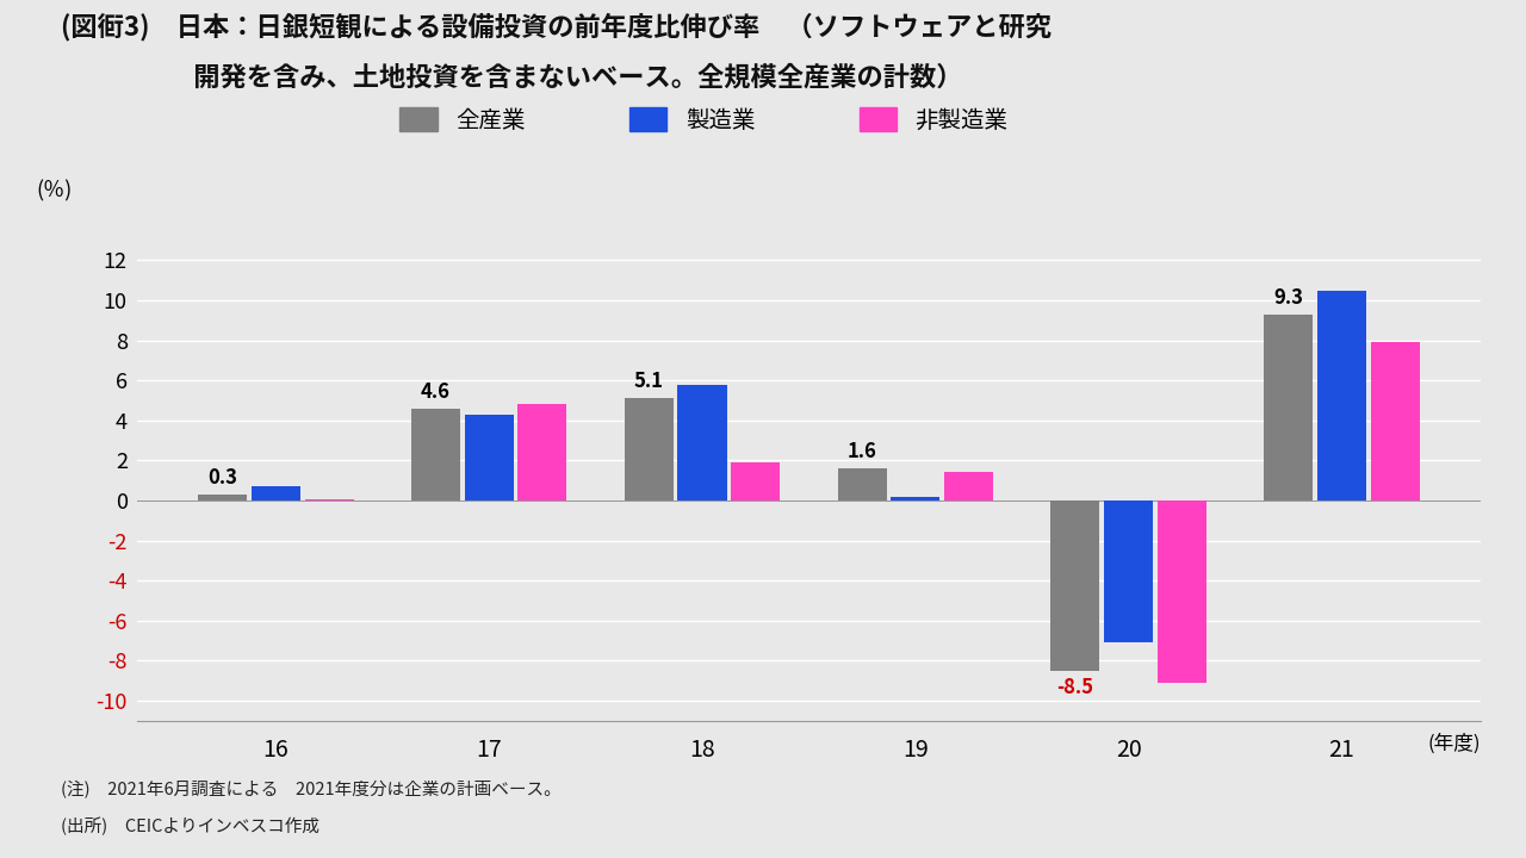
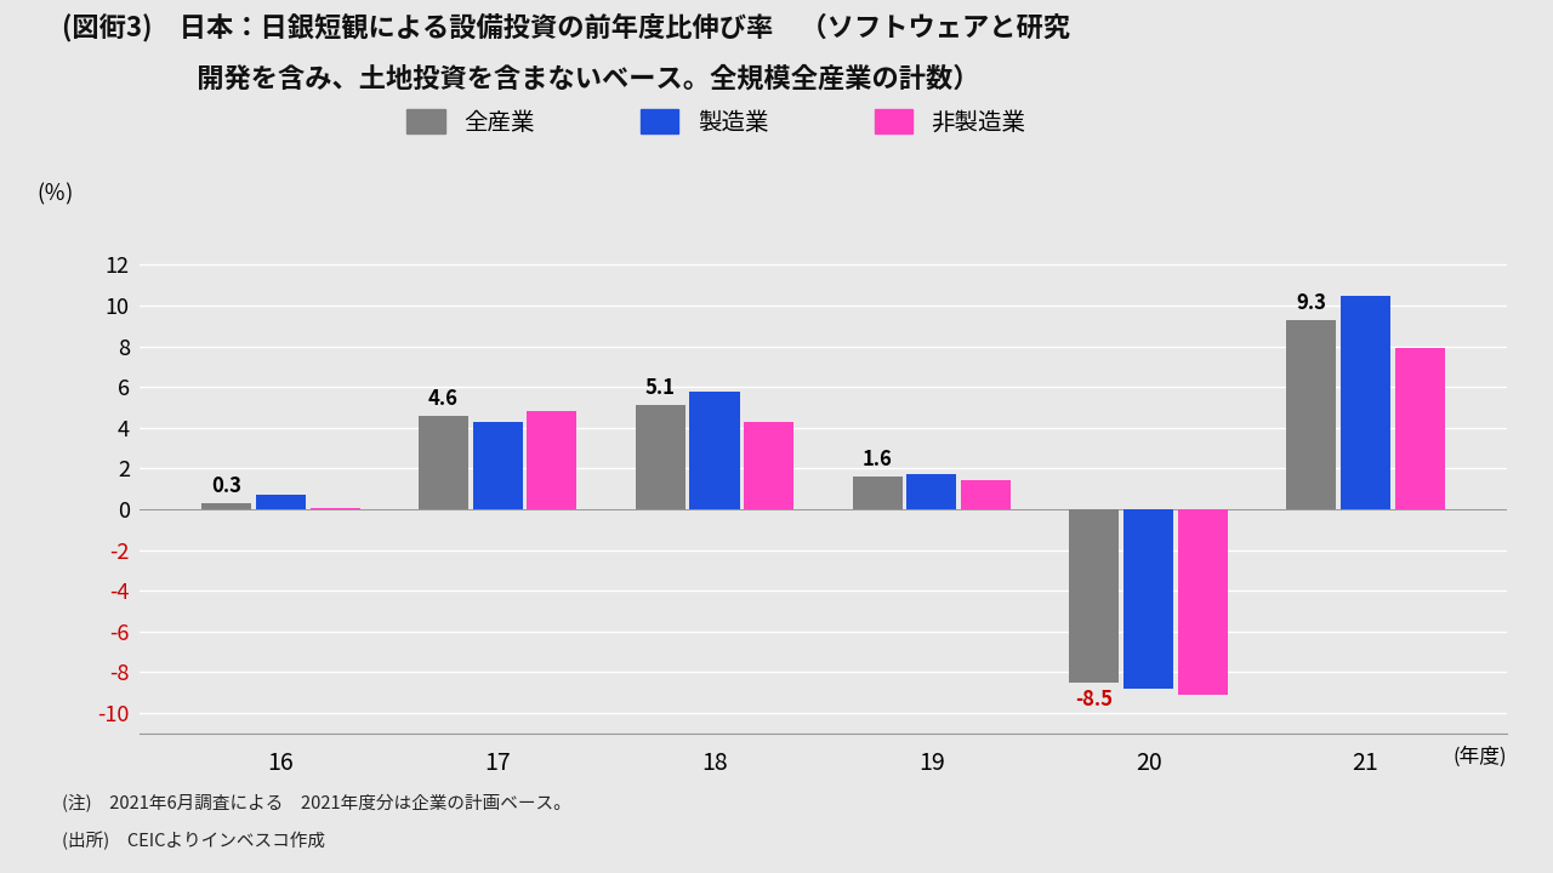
非製造業/18: 1.9 -> 4.3
製造業/19: 0.2 -> 1.7
製造業/20: -7.1 -> -8.8
